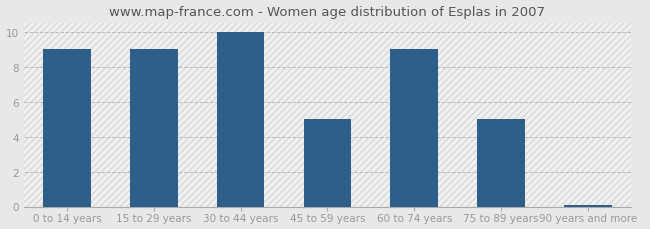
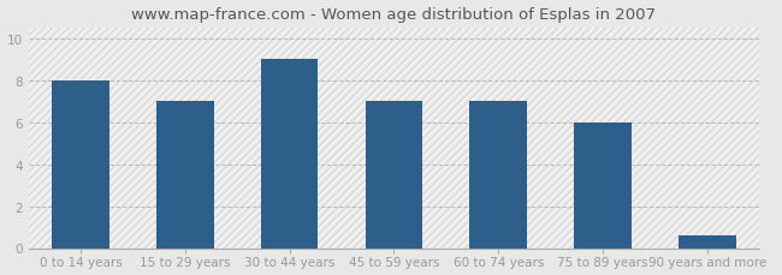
0 to 14 years: 9.0 -> 8.0
15 to 29 years: 9.0 -> 7.0
30 to 44 years: 10.0 -> 9.0
45 to 59 years: 5.0 -> 7.0
60 to 74 years: 9.0 -> 7.0
75 to 89 years: 5.0 -> 6.0
90 years and more: 0.1 -> 0.6
